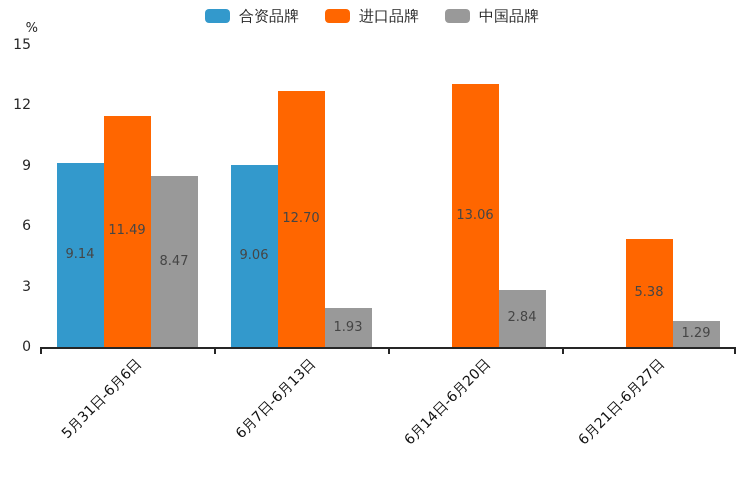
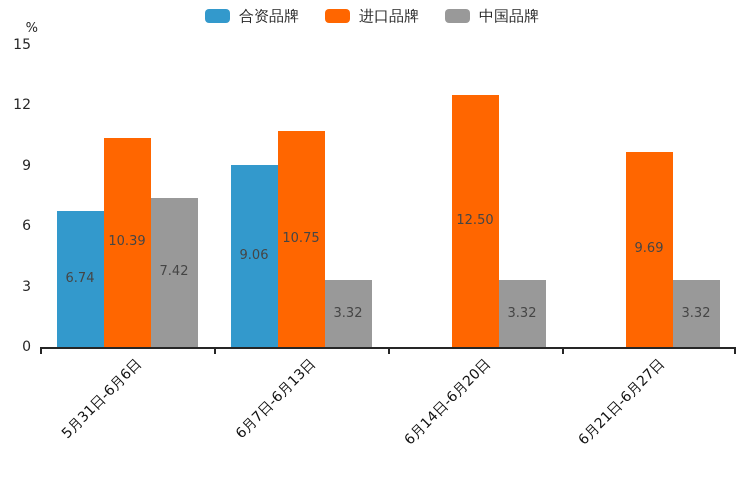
合资品牌/5月31日-6月6日: 9.14 -> 6.74
进口品牌/5月31日-6月6日: 11.49 -> 10.39
中国品牌/5月31日-6月6日: 8.47 -> 7.42
进口品牌/6月7日-6月13日: 12.70 -> 10.75
中国品牌/6月7日-6月13日: 1.93 -> 3.32
进口品牌/6月14日-6月20日: 13.06 -> 12.50
中国品牌/6月14日-6月20日: 2.84 -> 3.32
进口品牌/6月21日-6月27日: 5.38 -> 9.69
中国品牌/6月21日-6月27日: 1.29 -> 3.32
